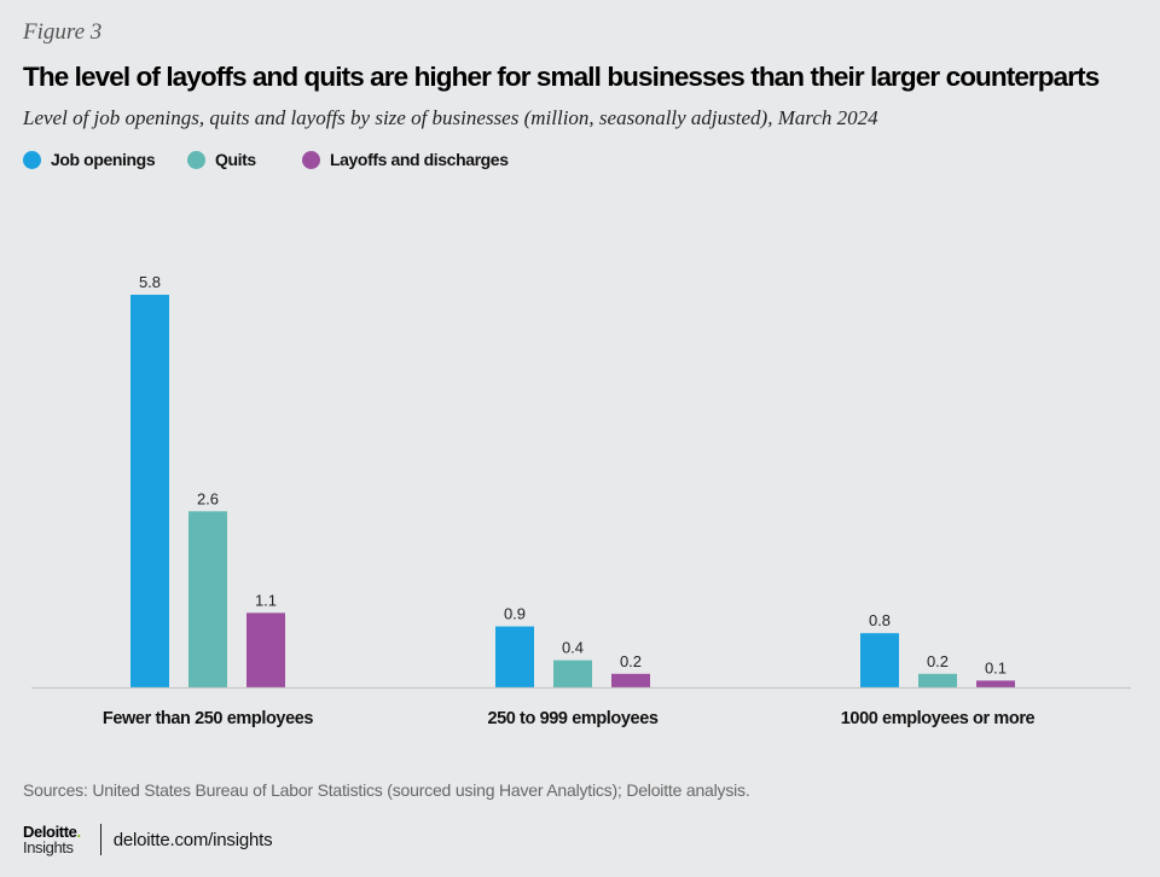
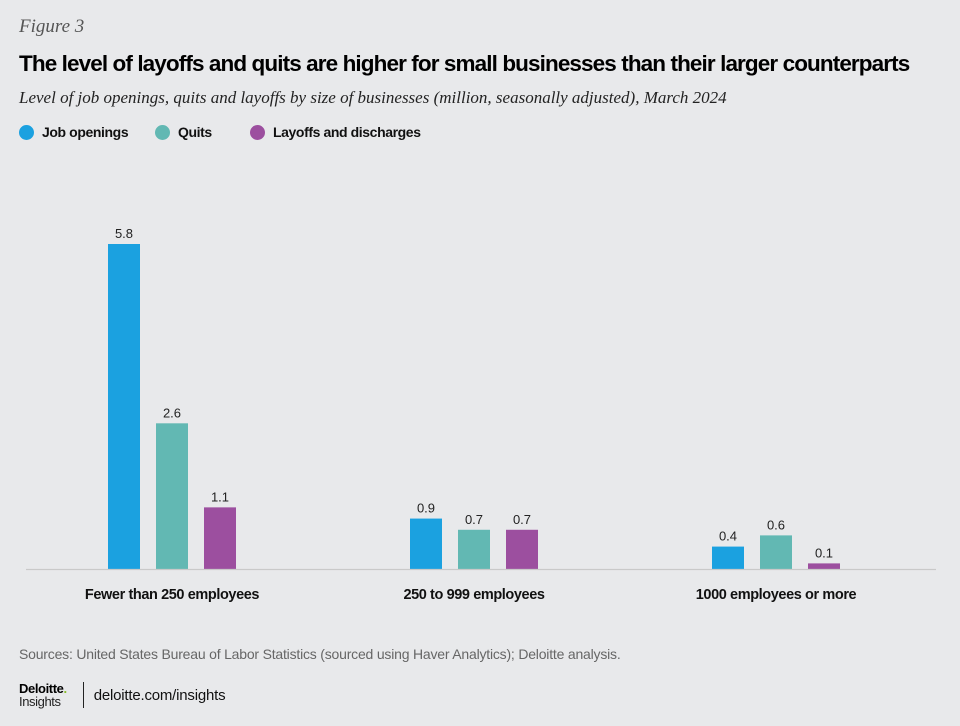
Quits/250 to 999 employees: 0.4 -> 0.7
Layoffs and discharges/250 to 999 employees: 0.2 -> 0.7
Job openings/1000 employees or more: 0.8 -> 0.4
Quits/1000 employees or more: 0.2 -> 0.6
